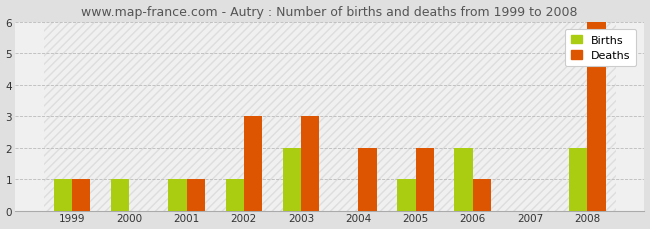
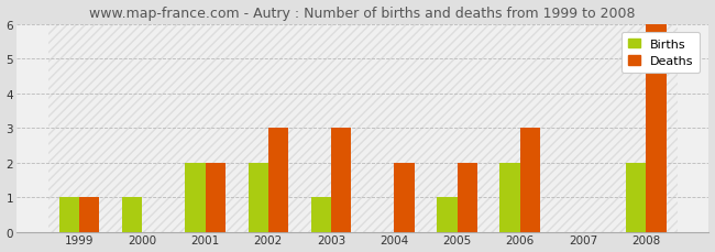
Births/2001: 1 -> 2
Deaths/2001: 1 -> 2
Births/2002: 1 -> 2
Births/2003: 2 -> 1
Deaths/2006: 1 -> 3
